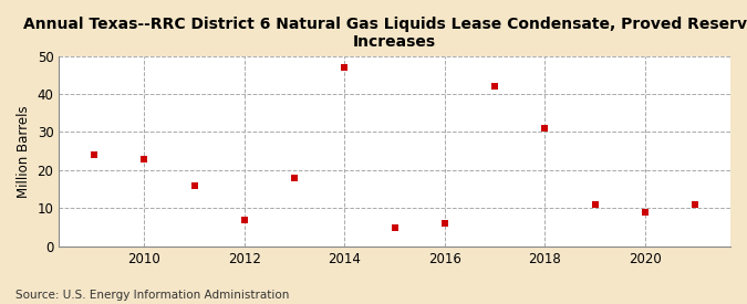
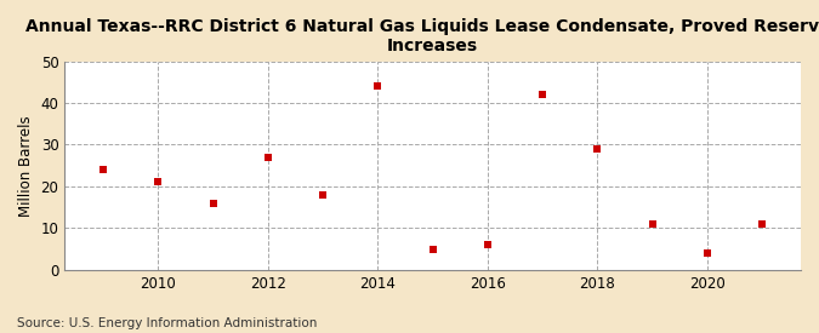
2010: 23 -> 21
2012: 7 -> 27
2014: 47 -> 44
2018: 31 -> 29
2020: 9 -> 4
